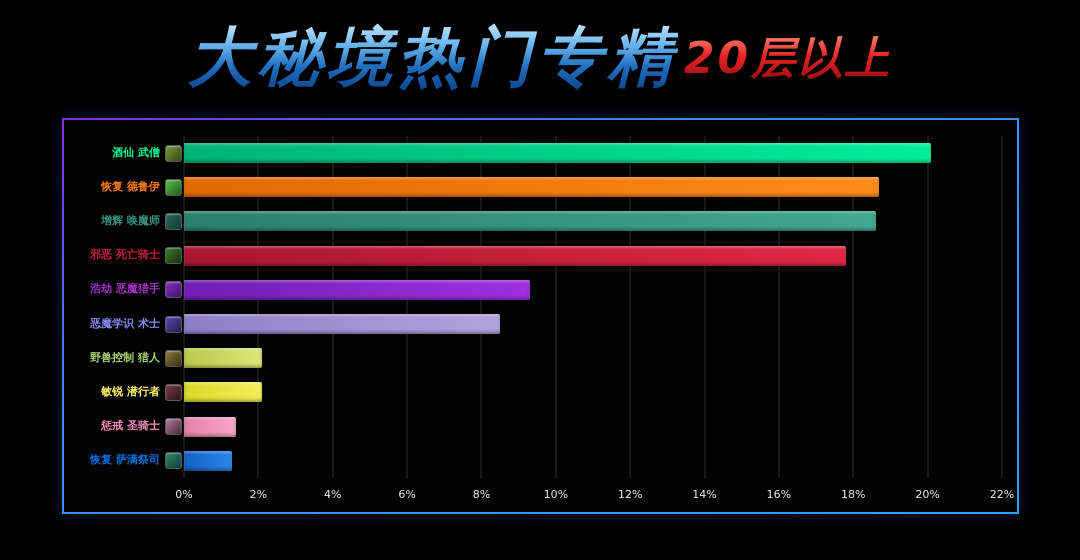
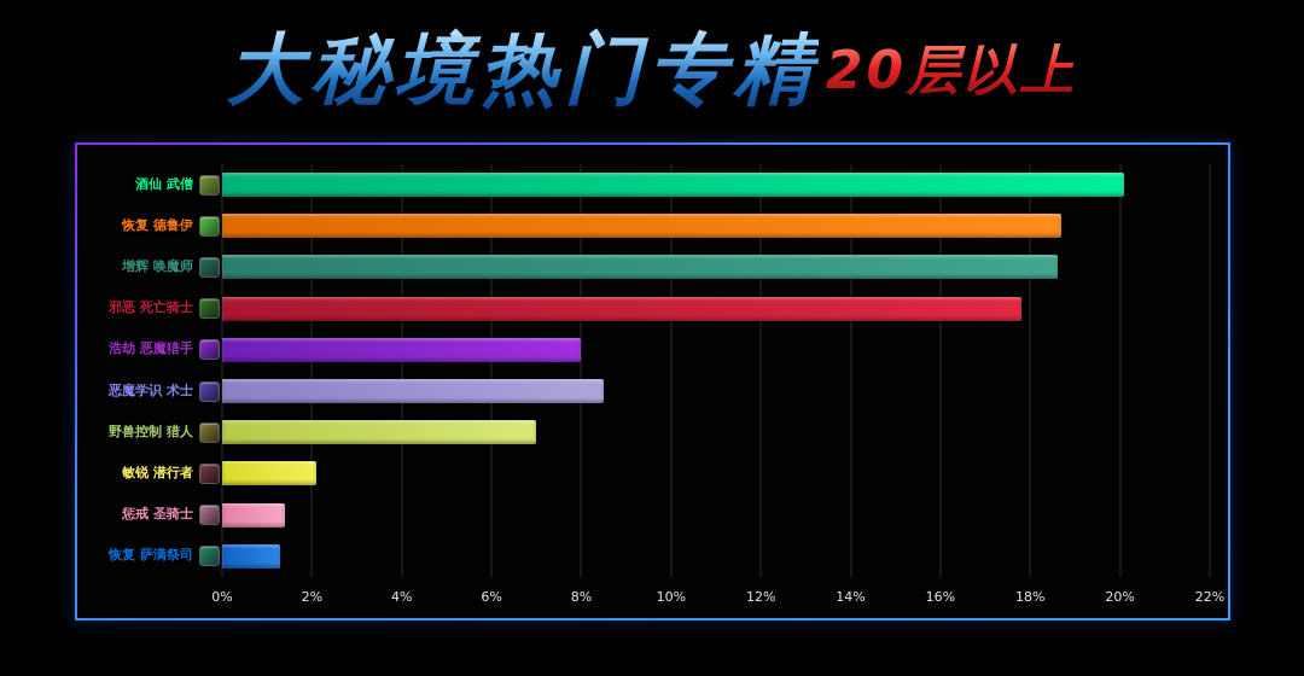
浩劫 恶魔猎手: 9.3% -> 8.0%
野兽控制 猎人: 2.1% -> 7.0%
